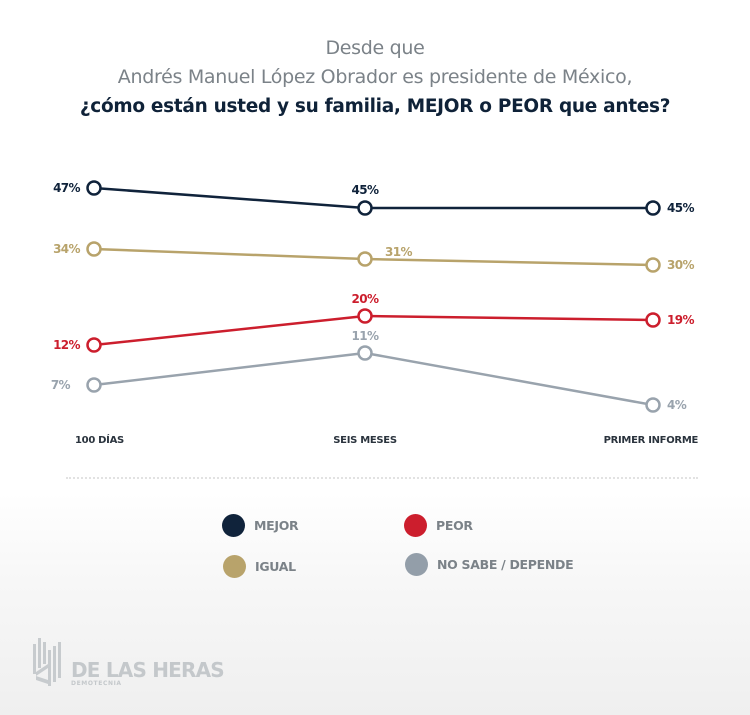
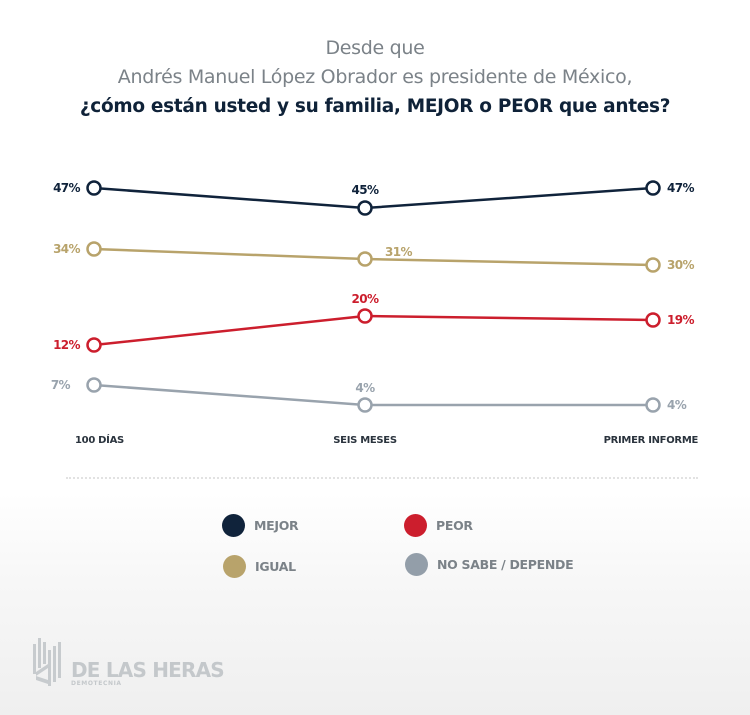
NO SABE / DEPENDE/SEIS MESES: 11% -> 4%
MEJOR/PRIMER INFORME: 45% -> 47%
